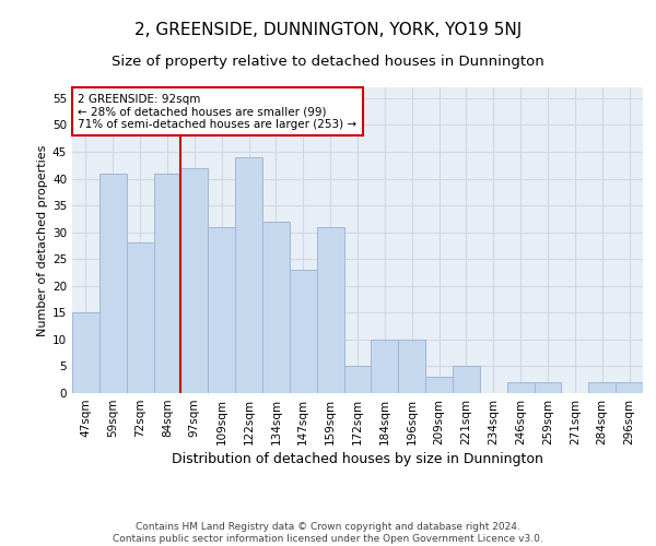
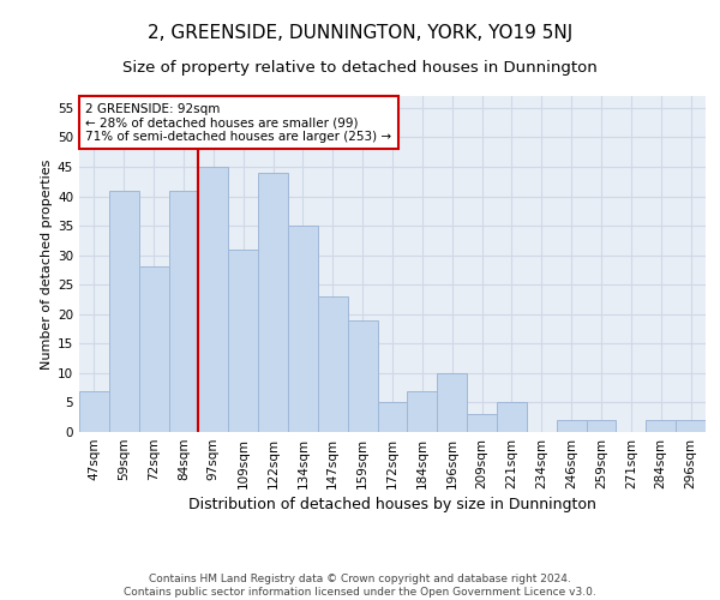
47sqm: 15 -> 7
97sqm: 42 -> 45
134sqm: 32 -> 35
159sqm: 31 -> 19
184sqm: 10 -> 7
